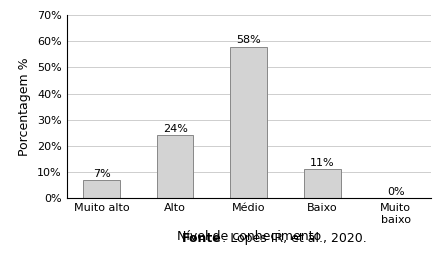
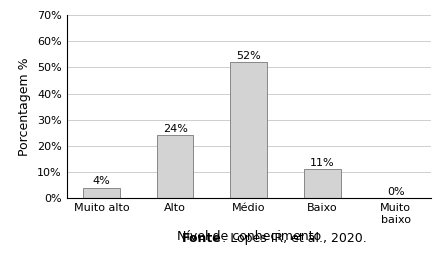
Muito alto: 7% -> 4%
Médio: 58% -> 52%
